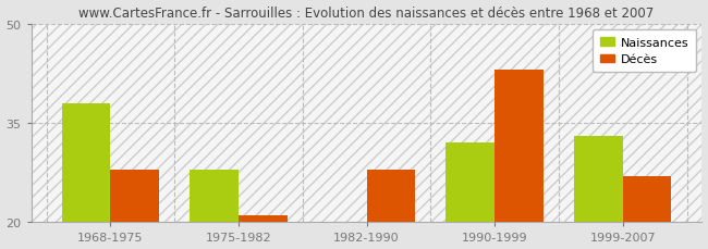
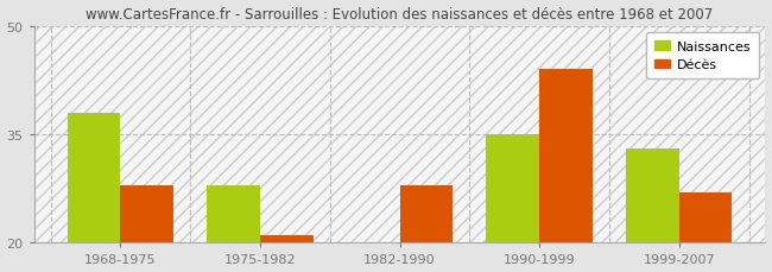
Naissances/1990-1999: 32 -> 35
Décès/1990-1999: 43 -> 44
